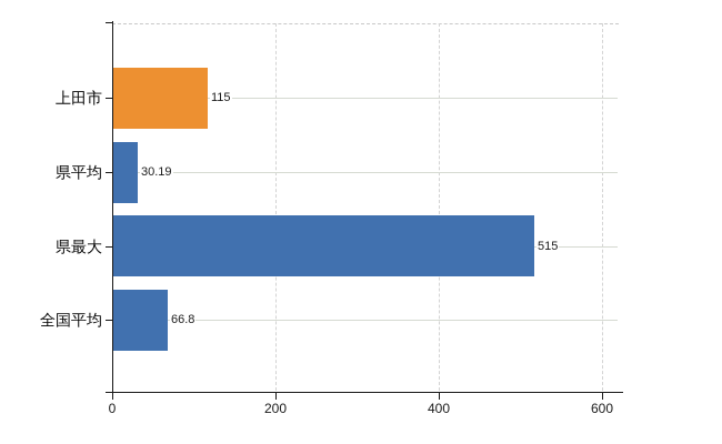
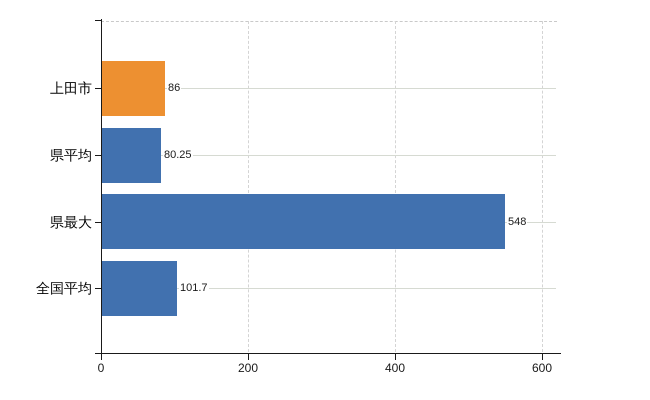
上田市: 115 -> 86
県平均: 30.19 -> 80.25
県最大: 515 -> 548
全国平均: 66.8 -> 101.7
